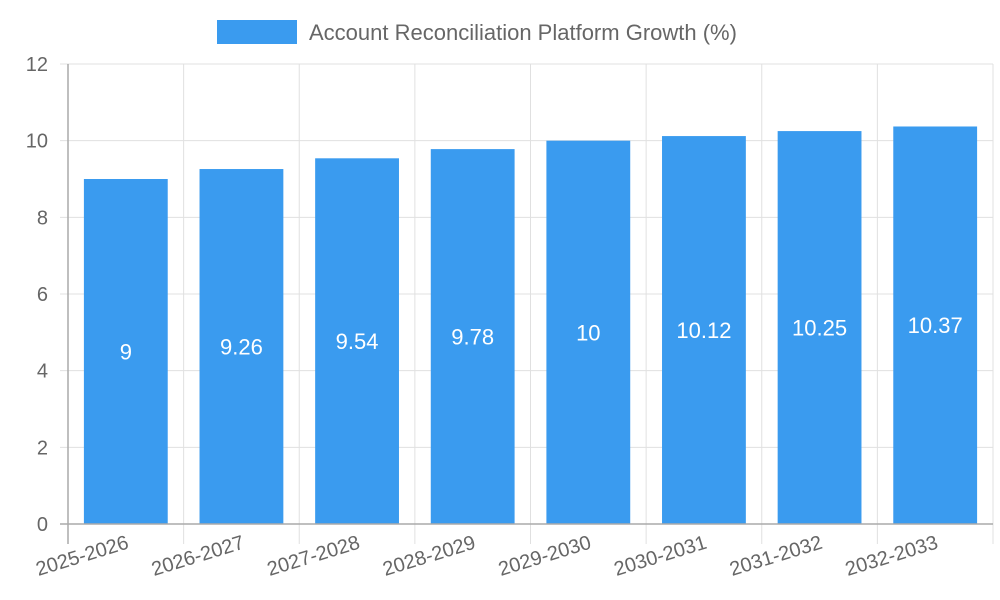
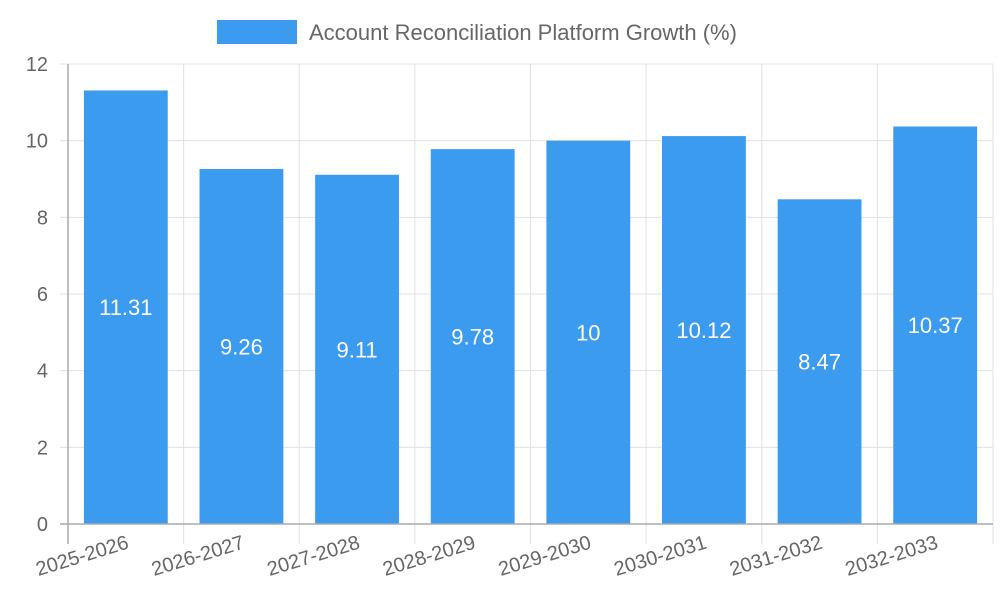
2025-2026: 9 -> 11.31
2027-2028: 9.54 -> 9.11
2031-2032: 10.25 -> 8.47
